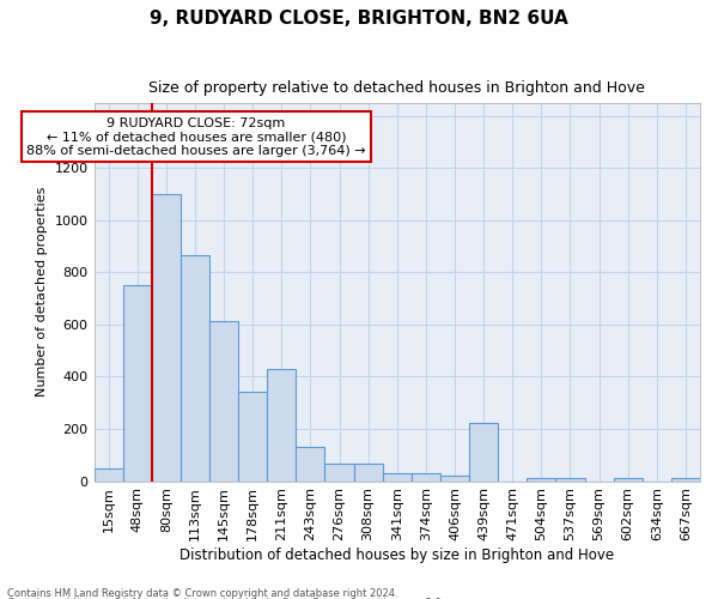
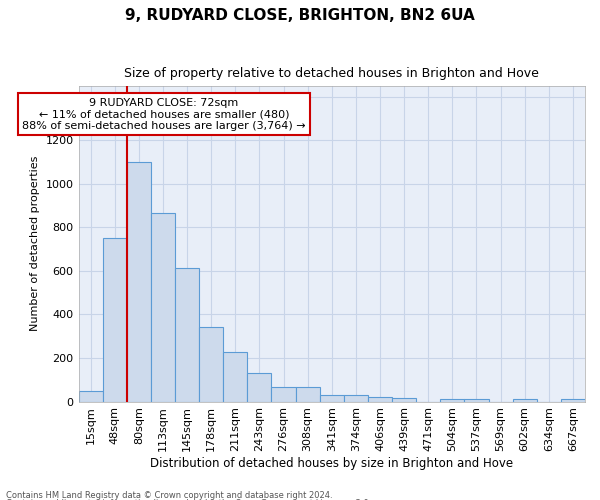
211sqm: 430 -> 228
439sqm: 225 -> 15
